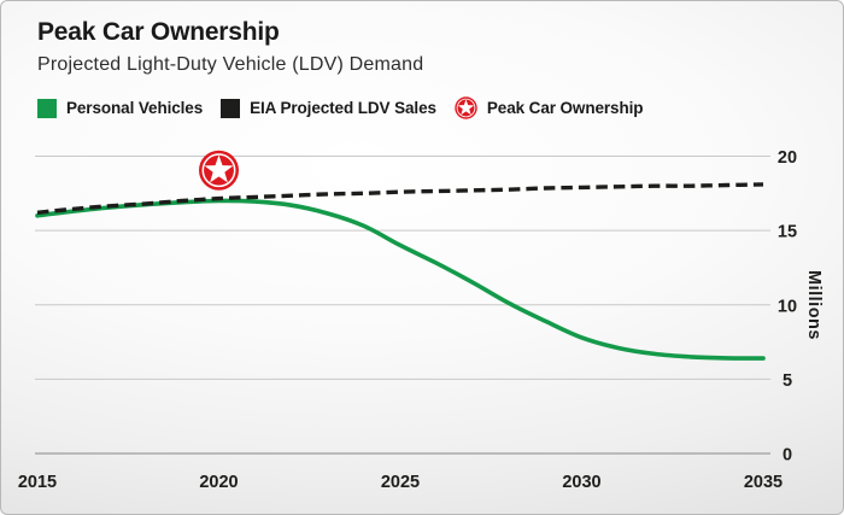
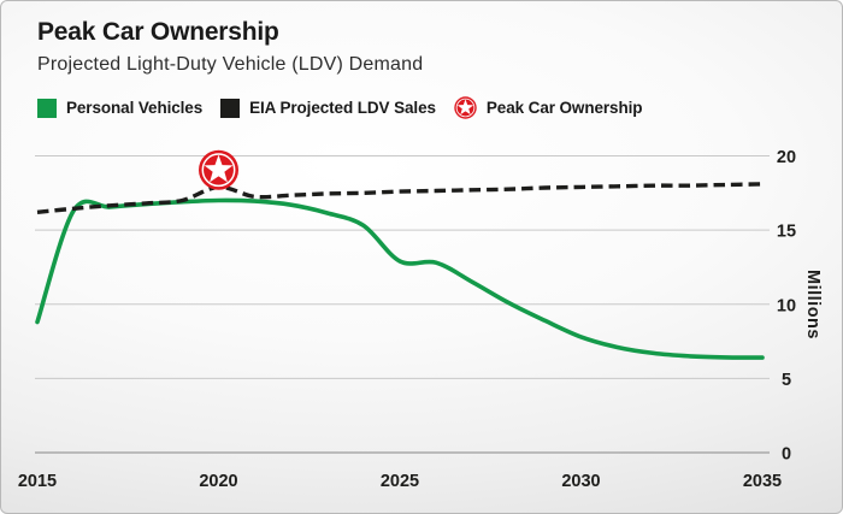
Personal Vehicles/2015: 16.0 -> 8.8
EIA Projected LDV Sales/2020: 17.1 -> 17.9
Personal Vehicles/2025: 14.0 -> 12.9
